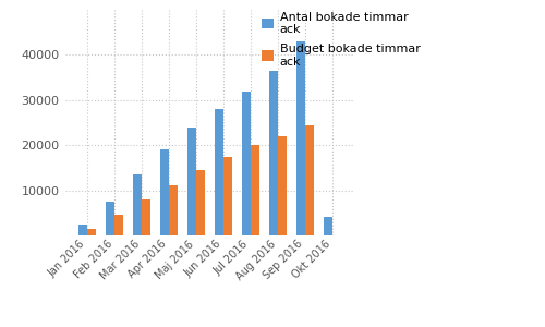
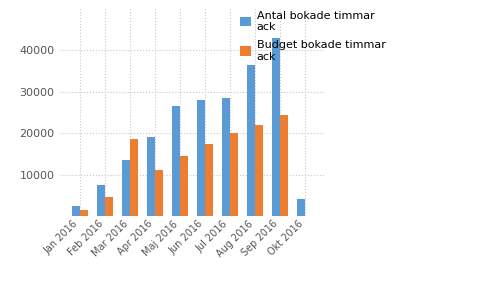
Budget bokade timmar ack/Mar 2016: 8000 -> 18500
Antal bokade timmar ack/Maj 2016: 24000 -> 26500
Antal bokade timmar ack/Jul 2016: 32000 -> 28500
